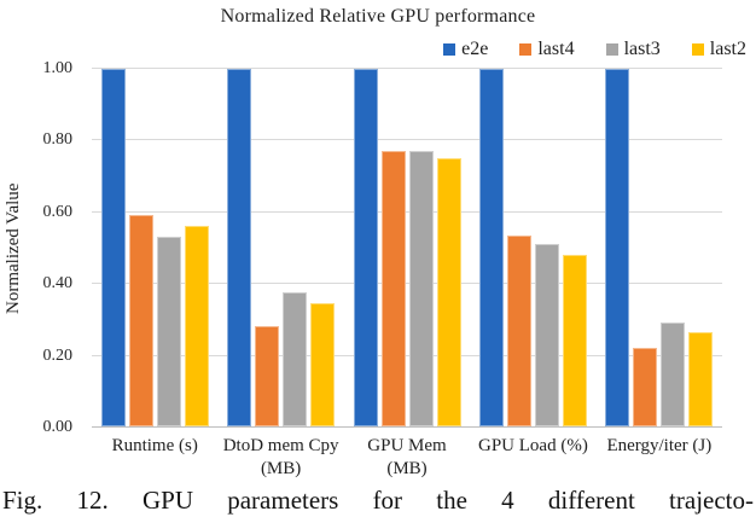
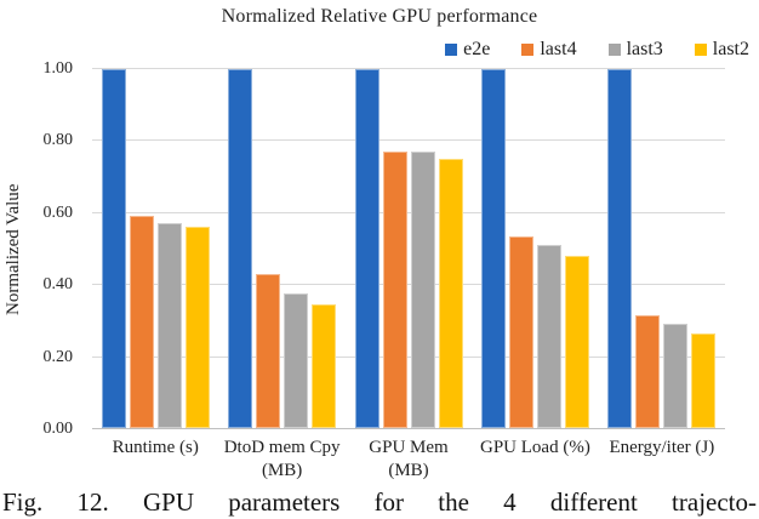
last3/Runtime (s): 0.53 -> 0.57
last4/DtoD mem Cpy (MB): 0.28 -> 0.43
last4/Energy/iter (J): 0.22 -> 0.32
